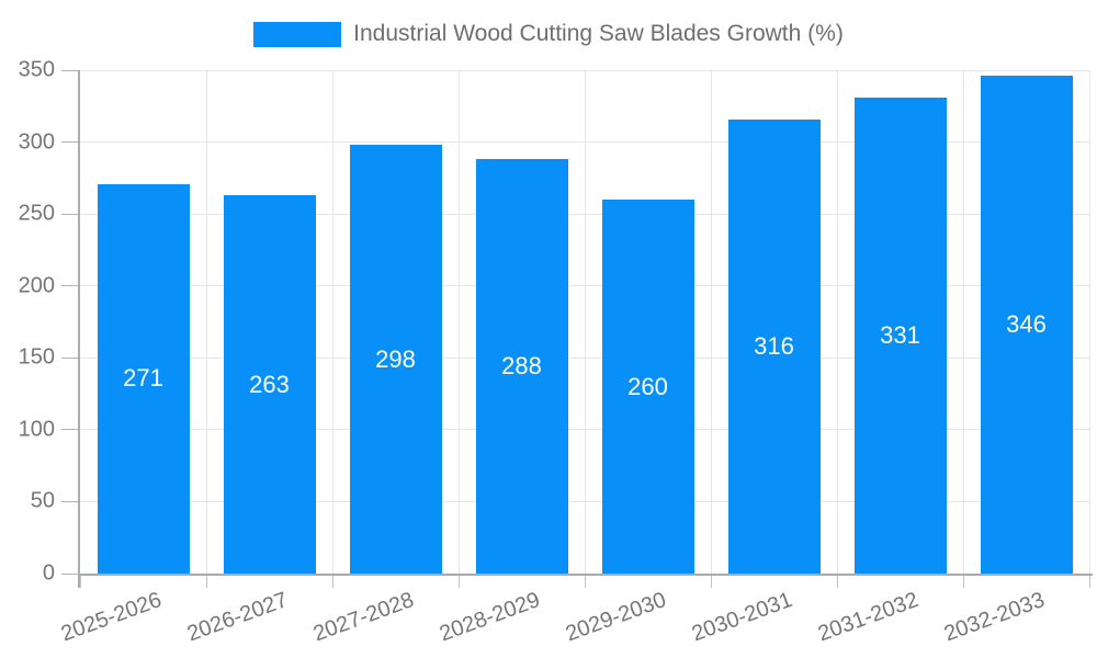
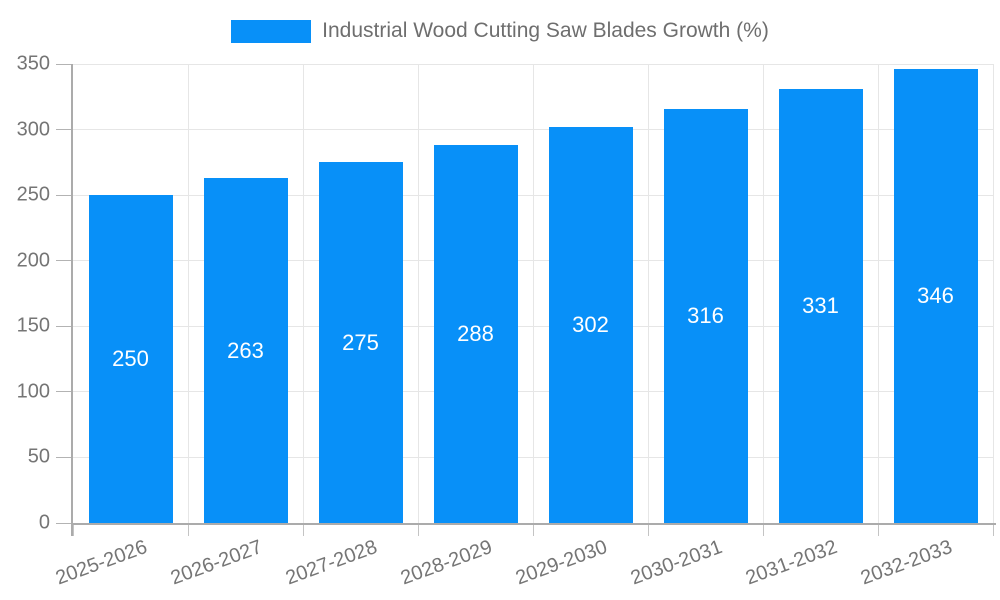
2025-2026: 271 -> 250
2027-2028: 298 -> 275
2029-2030: 260 -> 302
